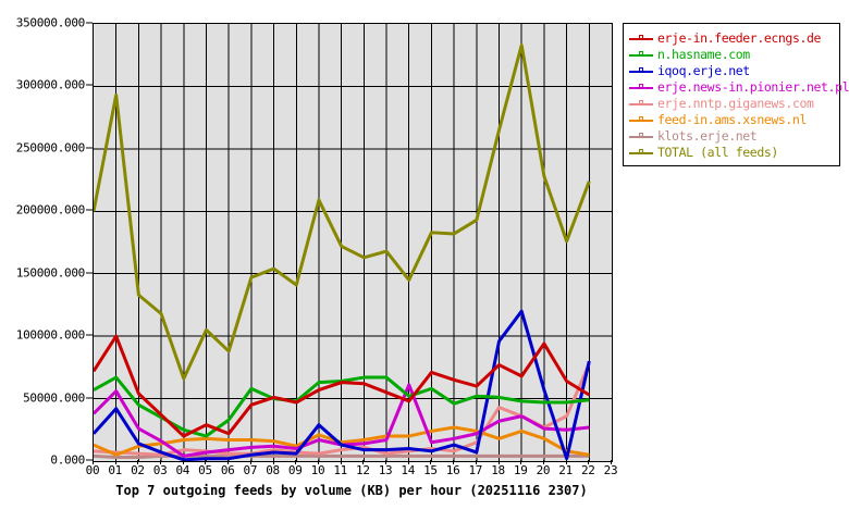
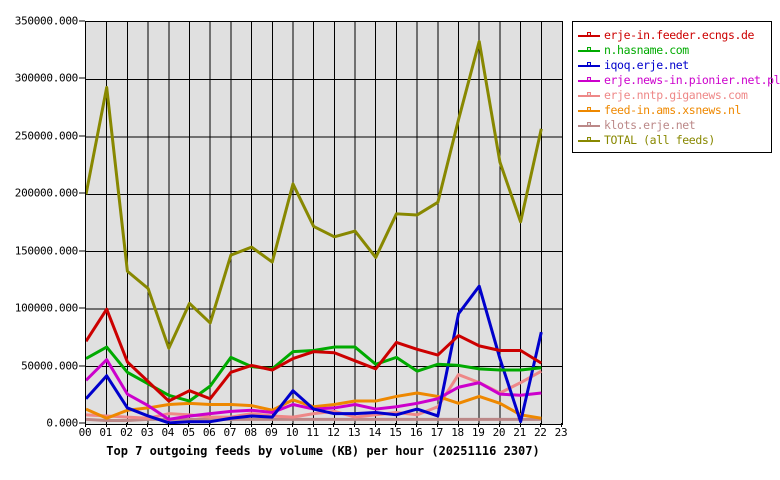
erje.news-in.pionier.net.pl/14: 61000 -> 13000
erje-in.feeder.ecngs.de/20: 94000 -> 64000
erje.nntp.giganews.com/22: 78000 -> 46000
TOTAL (all feeds)/22: 224000 -> 257000
